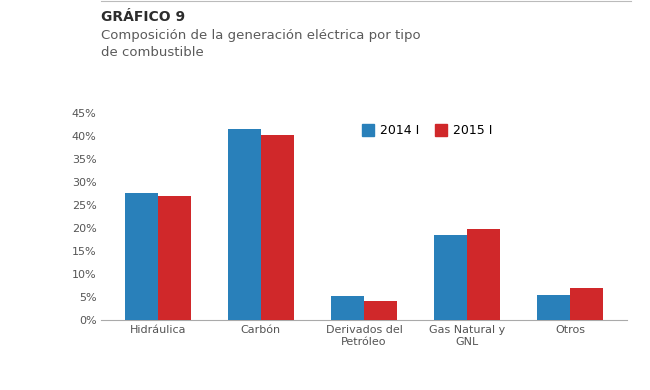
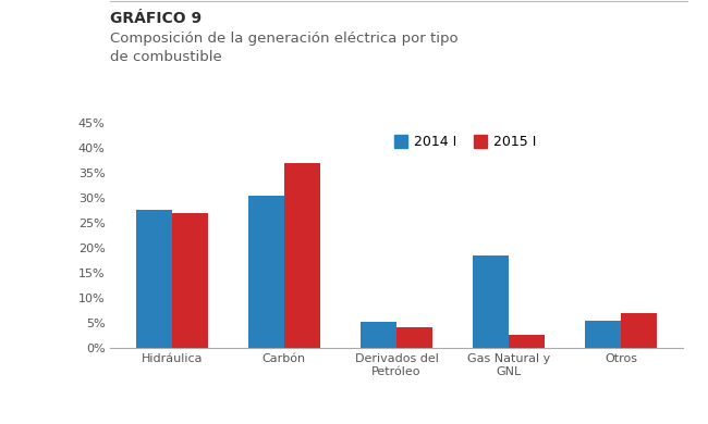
2014 I/Carbón: 41.5% -> 30.5%
2015 I/Carbón: 40.2% -> 37.0%
2015 I/Gas Natural y GNL: 19.7% -> 2.5%
